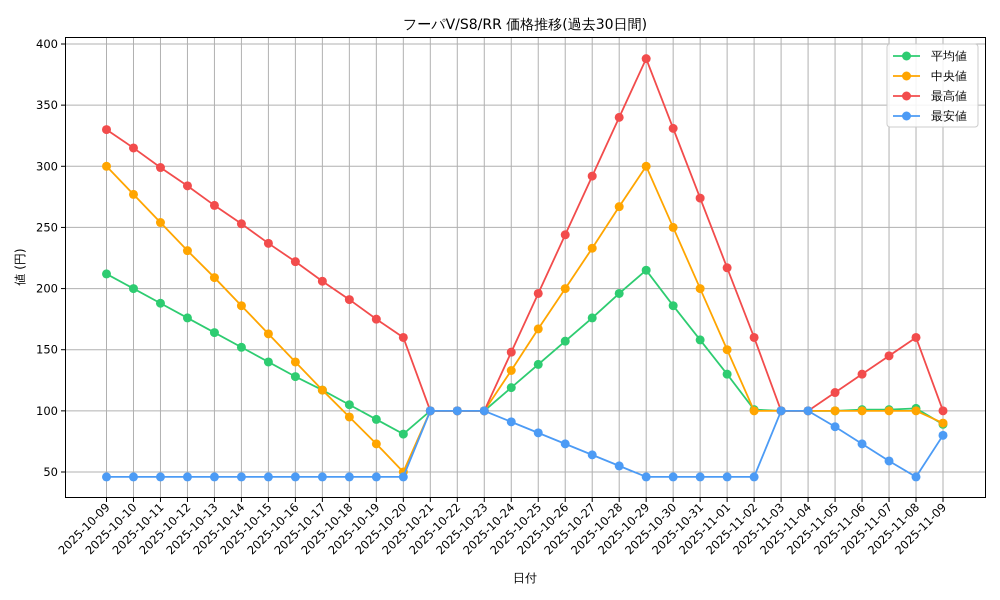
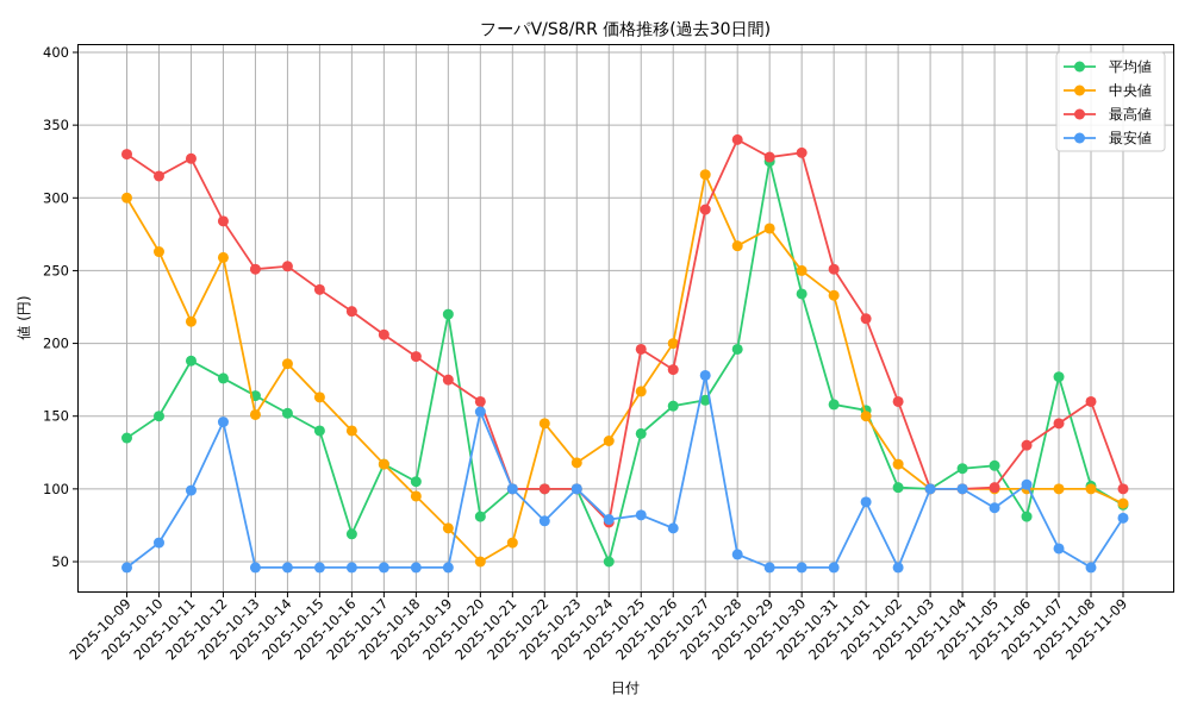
平均値/2025-10-09: 212 -> 135
平均値/2025-10-10: 200 -> 150
中央値/2025-10-10: 277 -> 263
最安値/2025-10-10: 46 -> 63
中央値/2025-10-11: 254 -> 215
最高値/2025-10-11: 299 -> 327
最安値/2025-10-11: 46 -> 99
中央値/2025-10-12: 231 -> 259
最安値/2025-10-12: 46 -> 146
中央値/2025-10-13: 209 -> 151
最高値/2025-10-13: 268 -> 251
平均値/2025-10-16: 128 -> 69
平均値/2025-10-19: 93 -> 220
最安値/2025-10-20: 46 -> 153
中央値/2025-10-21: 100 -> 63
中央値/2025-10-22: 100 -> 145
最安値/2025-10-22: 100 -> 78
中央値/2025-10-23: 100 -> 118
平均値/2025-10-24: 119 -> 50
最高値/2025-10-24: 148 -> 77
最安値/2025-10-24: 91 -> 79
最高値/2025-10-26: 244 -> 182
平均値/2025-10-27: 176 -> 161
中央値/2025-10-27: 233 -> 316
最安値/2025-10-27: 64 -> 178
平均値/2025-10-29: 215 -> 325
中央値/2025-10-29: 300 -> 279
最高値/2025-10-29: 388 -> 328
平均値/2025-10-30: 186 -> 234
中央値/2025-10-31: 200 -> 233
最高値/2025-10-31: 274 -> 251
平均値/2025-11-01: 130 -> 154
最安値/2025-11-01: 46 -> 91
中央値/2025-11-02: 100 -> 117
平均値/2025-11-04: 100 -> 114
平均値/2025-11-05: 100 -> 116
最高値/2025-11-05: 115 -> 101
平均値/2025-11-06: 101 -> 81
最安値/2025-11-06: 73 -> 103
平均値/2025-11-07: 101 -> 177
